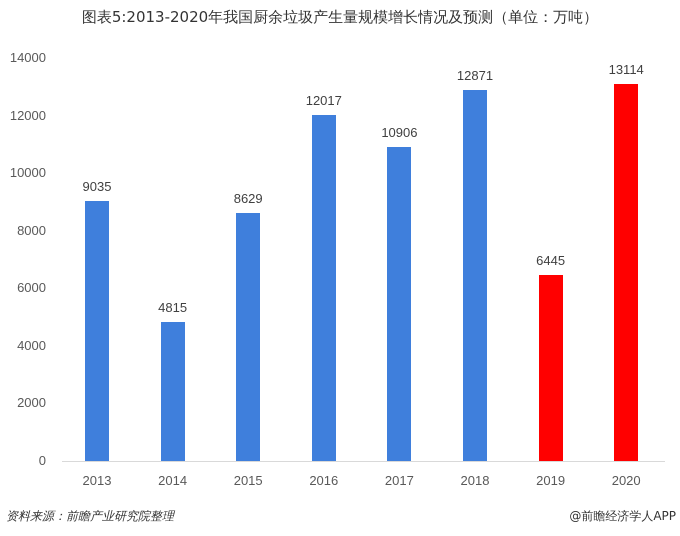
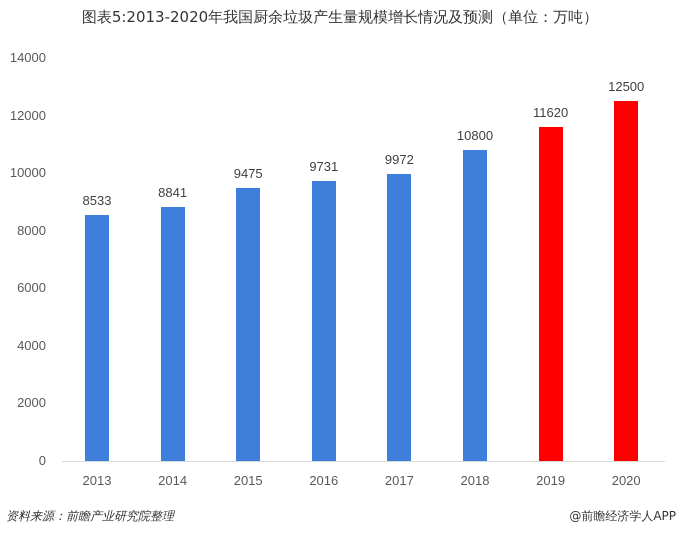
2013: 9035 -> 8533
2014: 4815 -> 8841
2015: 8629 -> 9475
2016: 12017 -> 9731
2017: 10906 -> 9972
2018: 12871 -> 10800
2019: 6445 -> 11620
2020: 13114 -> 12500
